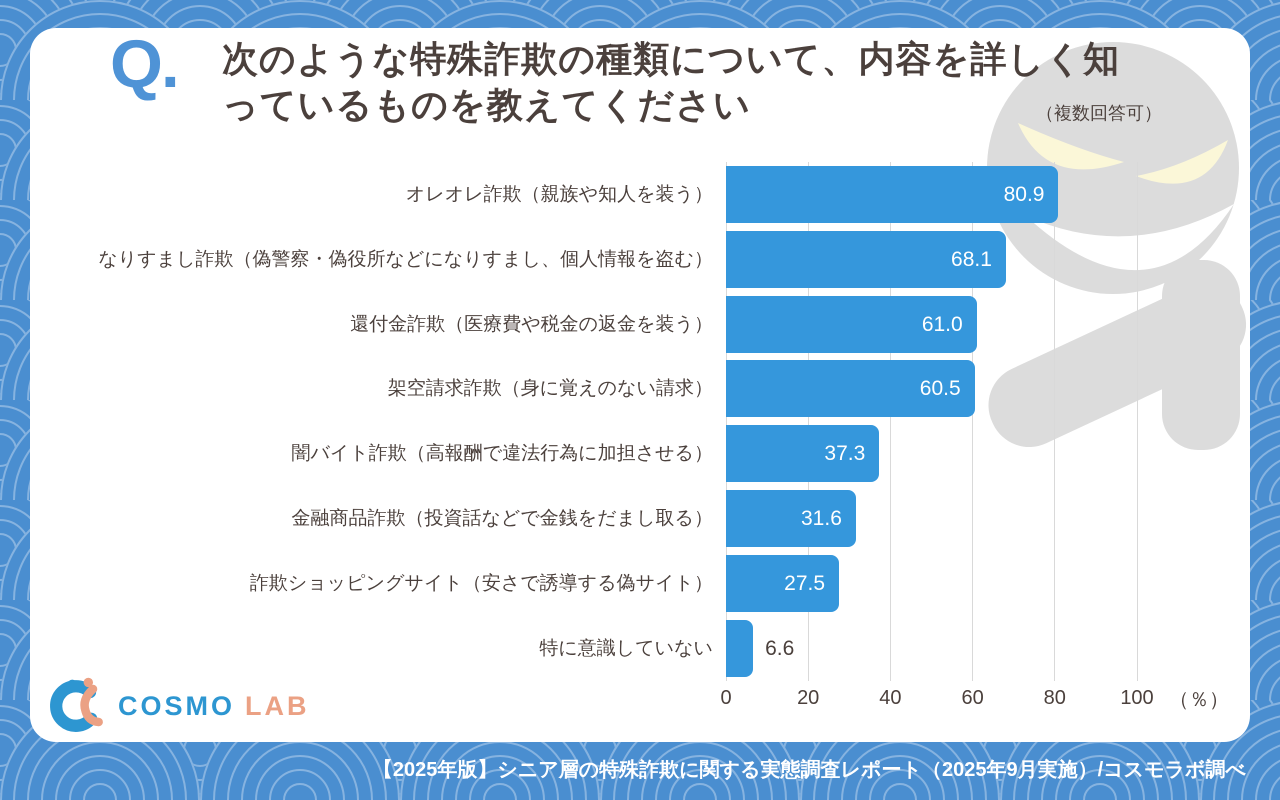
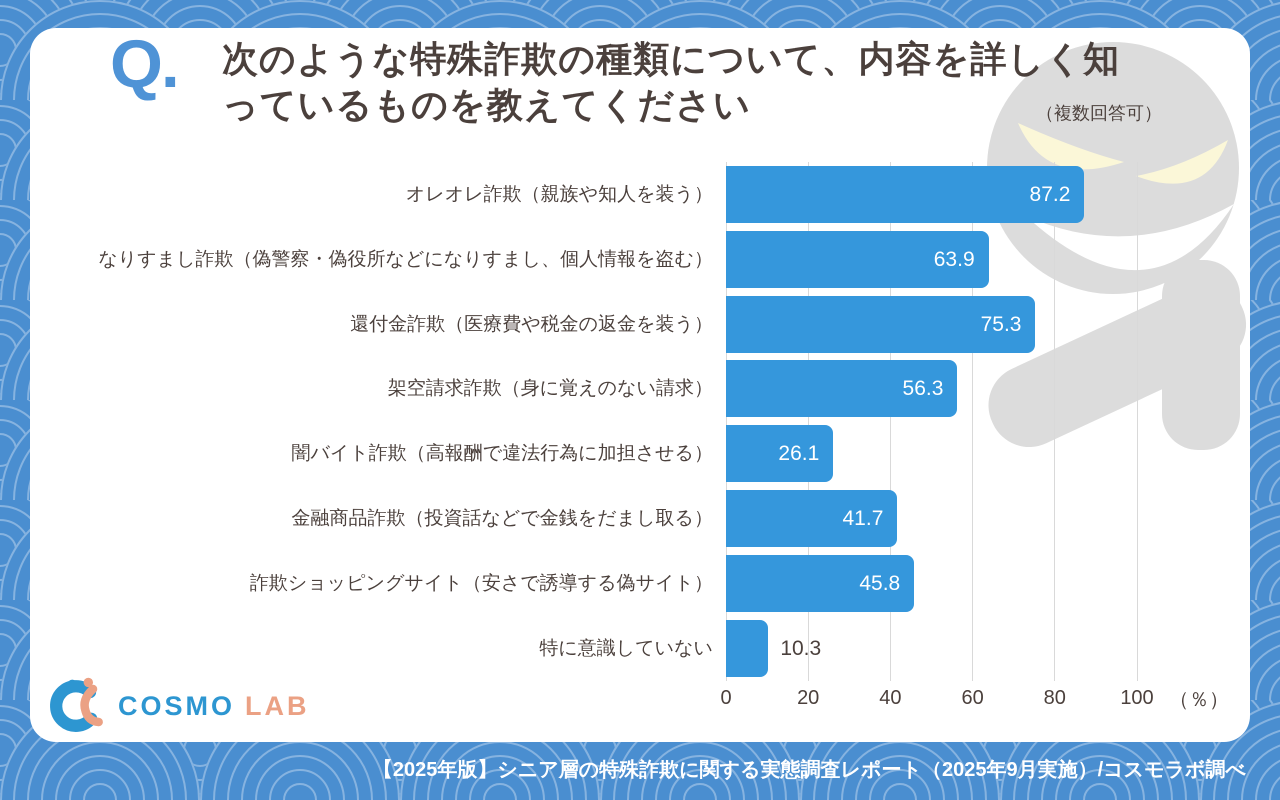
オレオレ詐欺（親族や知人を装う）: 80.9 -> 87.2
なりすまし詐欺（偽警察・偽役所などになりすまし、個人情報を盗む）: 68.1 -> 63.9
還付金詐欺（医療費や税金の返金を装う）: 61.0 -> 75.3
架空請求詐欺（身に覚えのない請求）: 60.5 -> 56.3
闇バイト詐欺（高報酬で違法行為に加担させる）: 37.3 -> 26.1
金融商品詐欺（投資話などで金銭をだまし取る）: 31.6 -> 41.7
詐欺ショッピングサイト（安さで誘導する偽サイト）: 27.5 -> 45.8
特に意識していない: 6.6 -> 10.3
